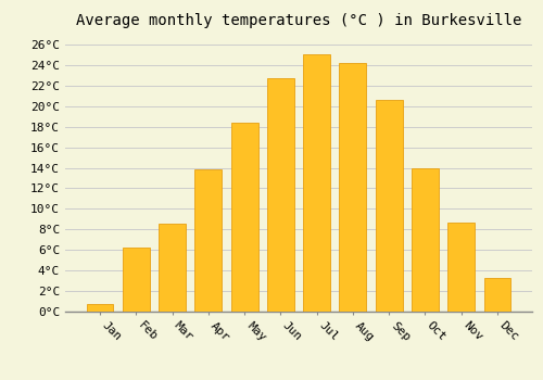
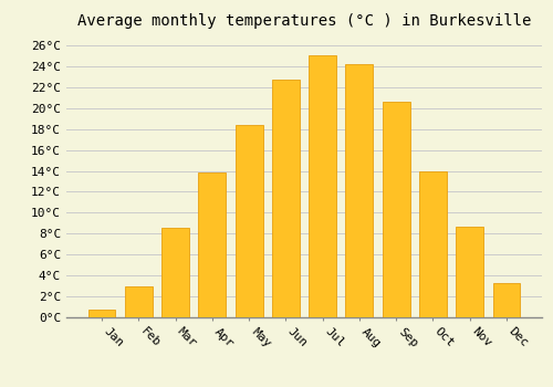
Feb: 6.2°C -> 3.0°C
